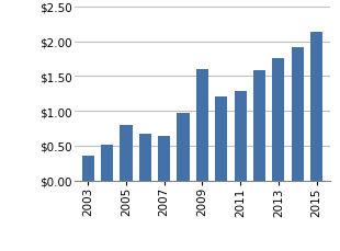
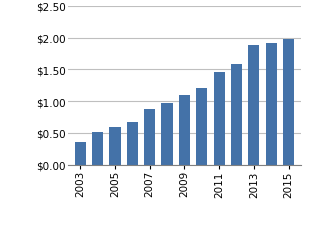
2005: $0.80 -> $0.60
2007: $0.64 -> $0.88
2009: $1.60 -> $1.09
2011: $1.28 -> $1.46
2013: $1.76 -> $1.88
2015: $2.14 -> $1.98
